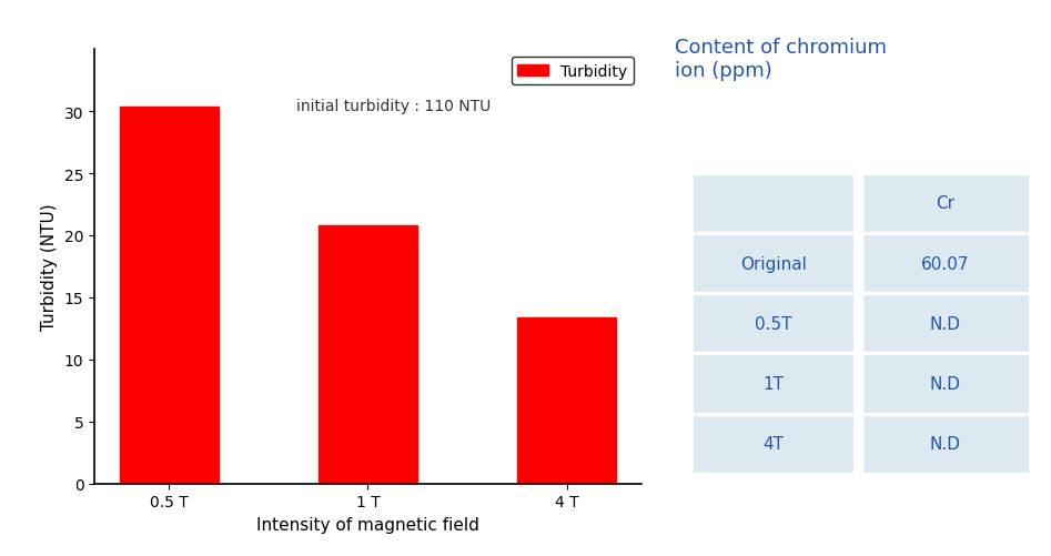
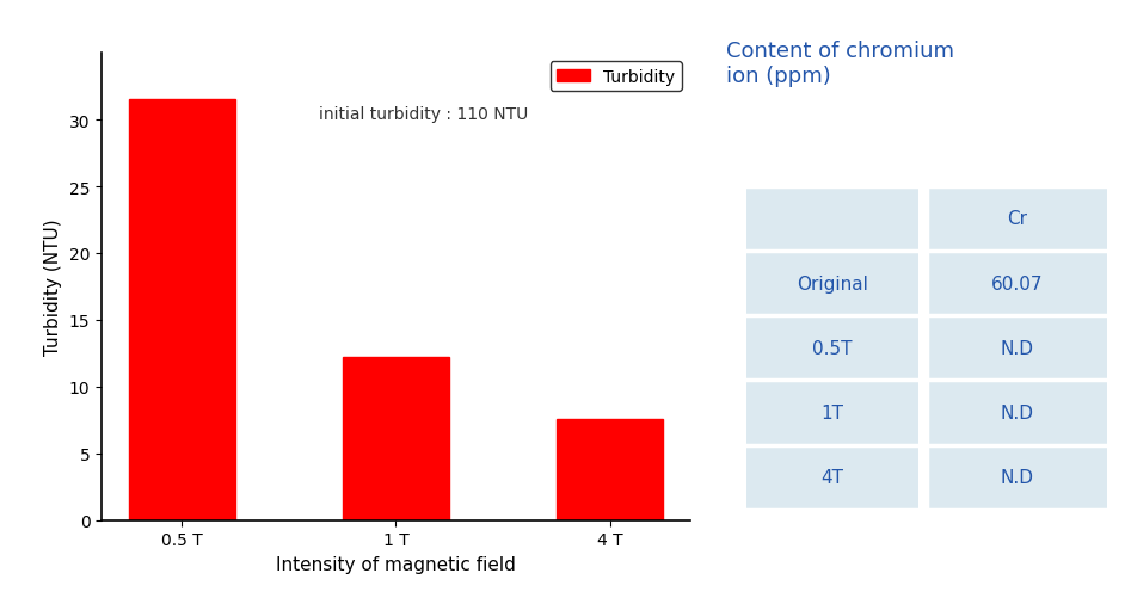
0.5 T: 30.4 -> 31.5
1 T: 20.8 -> 12.2
4 T: 13.4 -> 7.6
